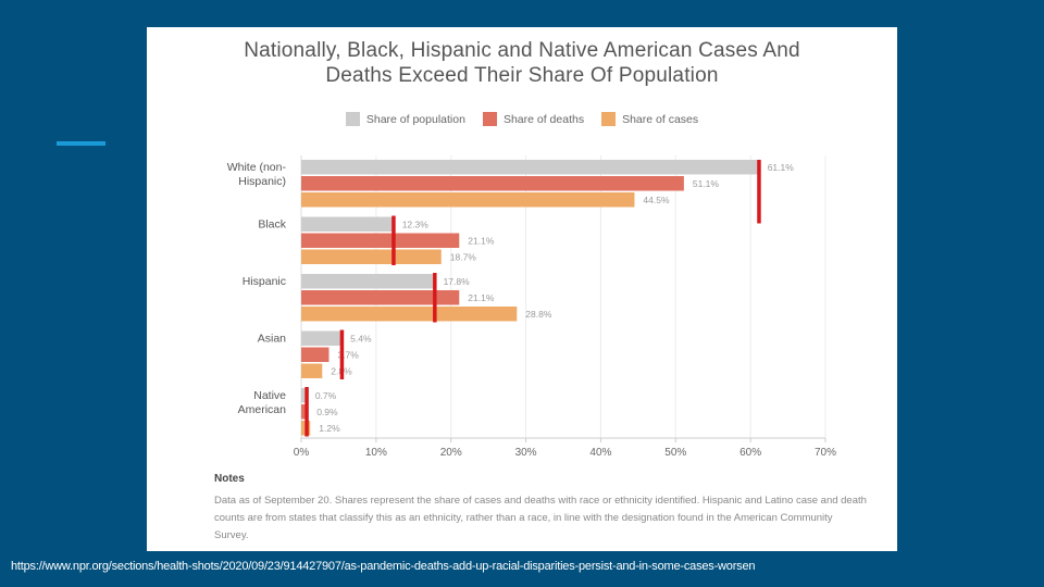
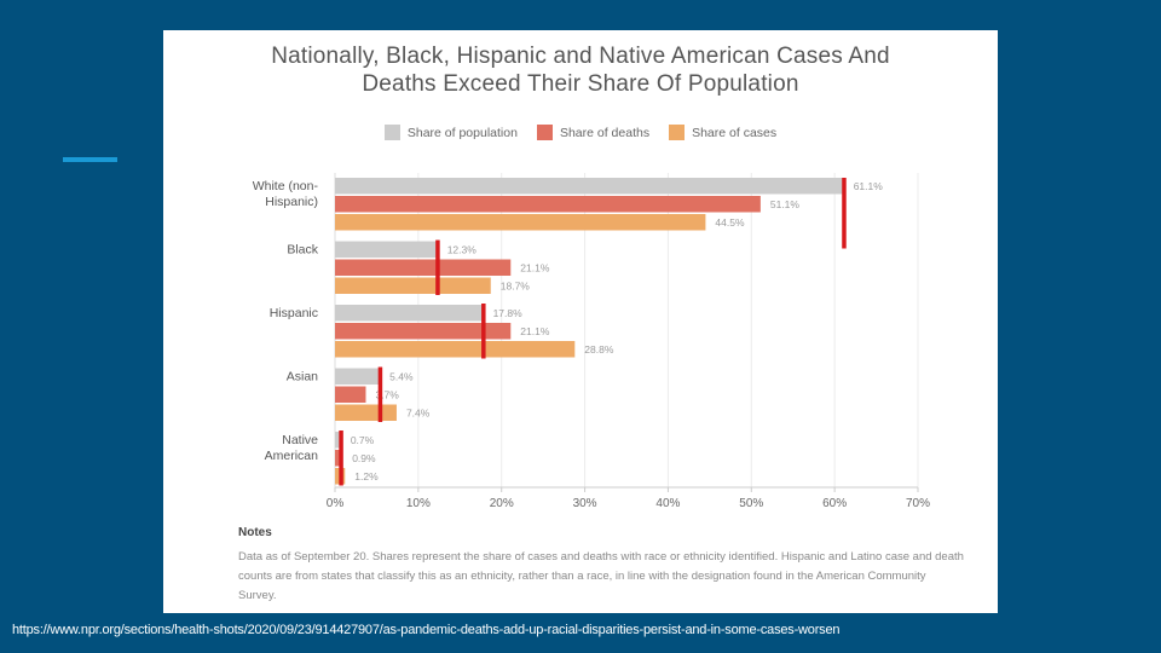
Share of cases/Asian: 2.8% -> 7.4%
